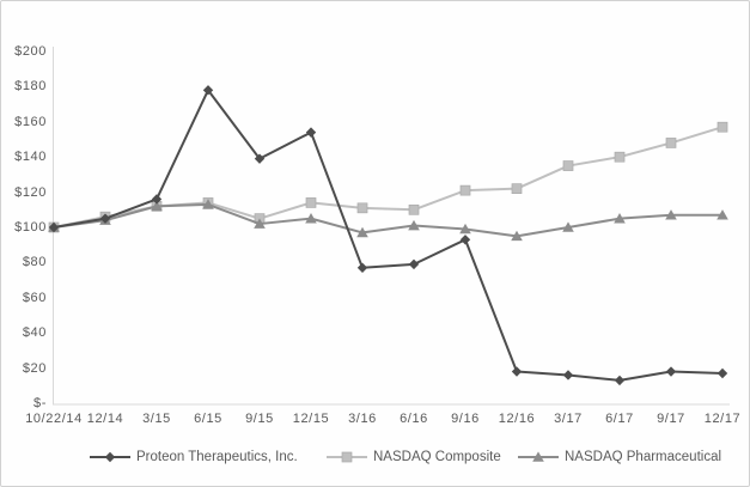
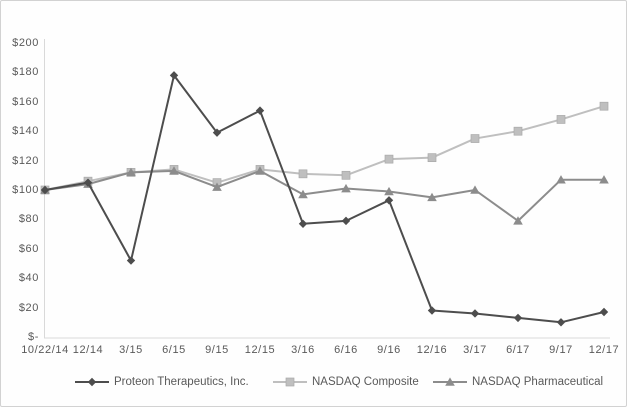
Proteon Therapeutics, Inc./3/15: $116 -> $52
NASDAQ Pharmaceutical/12/15: $105 -> $113
NASDAQ Pharmaceutical/6/17: $105 -> $79
Proteon Therapeutics, Inc./9/17: $18 -> $10
